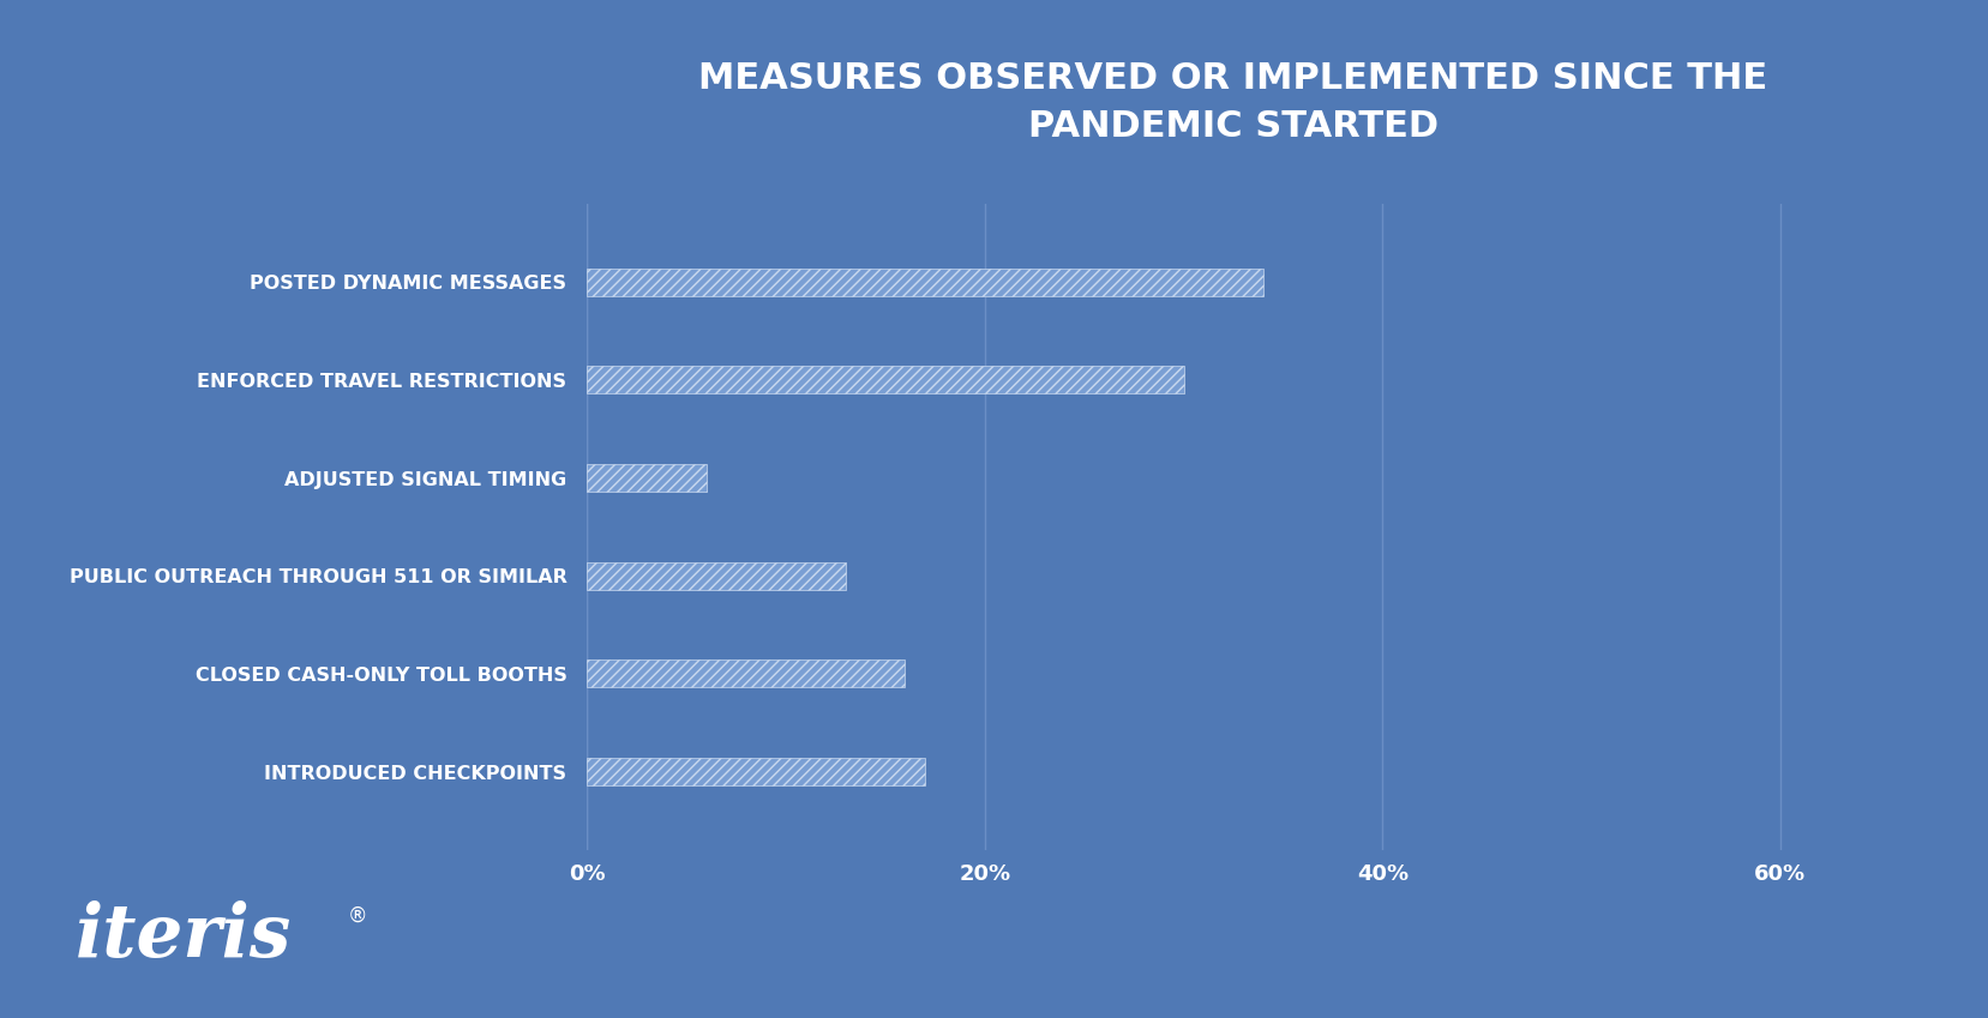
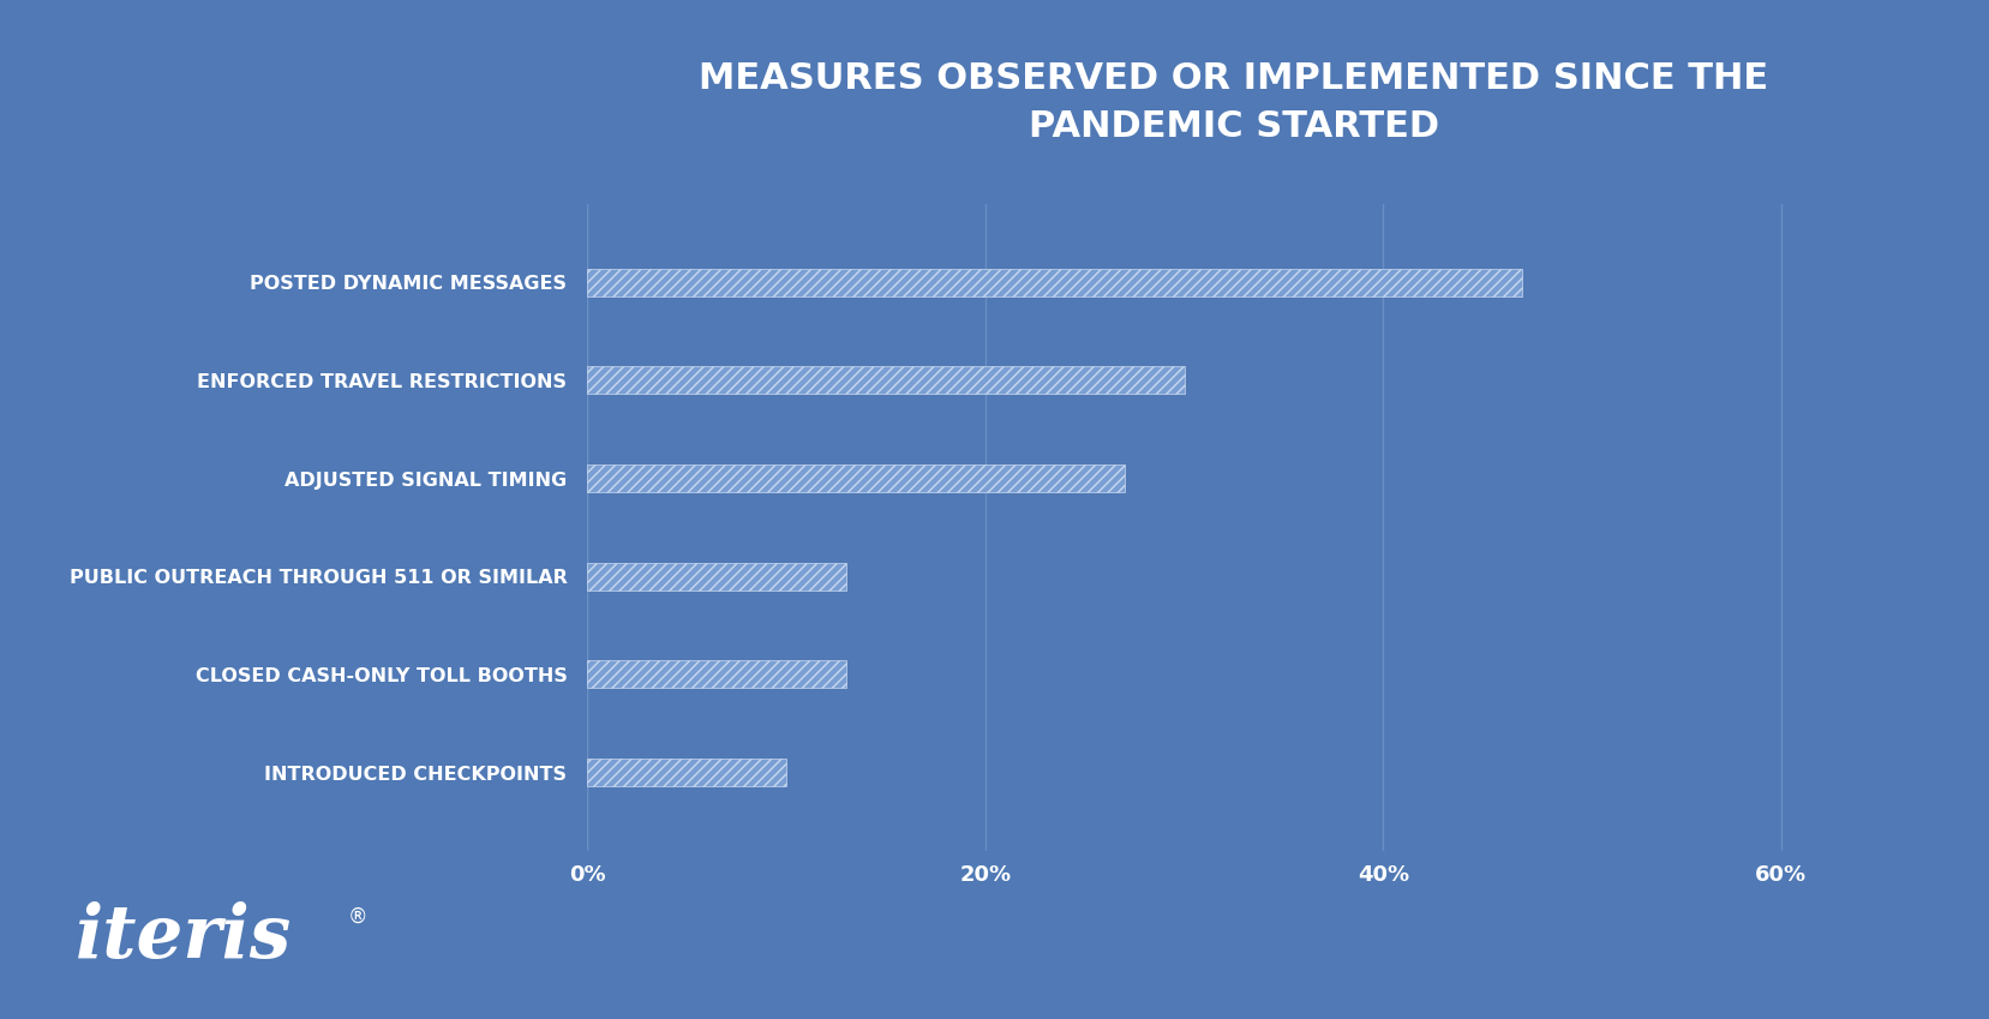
POSTED DYNAMIC MESSAGES: 34% -> 47%
ADJUSTED SIGNAL TIMING: 6% -> 27%
CLOSED CASH-ONLY TOLL BOOTHS: 16% -> 13%
INTRODUCED CHECKPOINTS: 17% -> 10%
